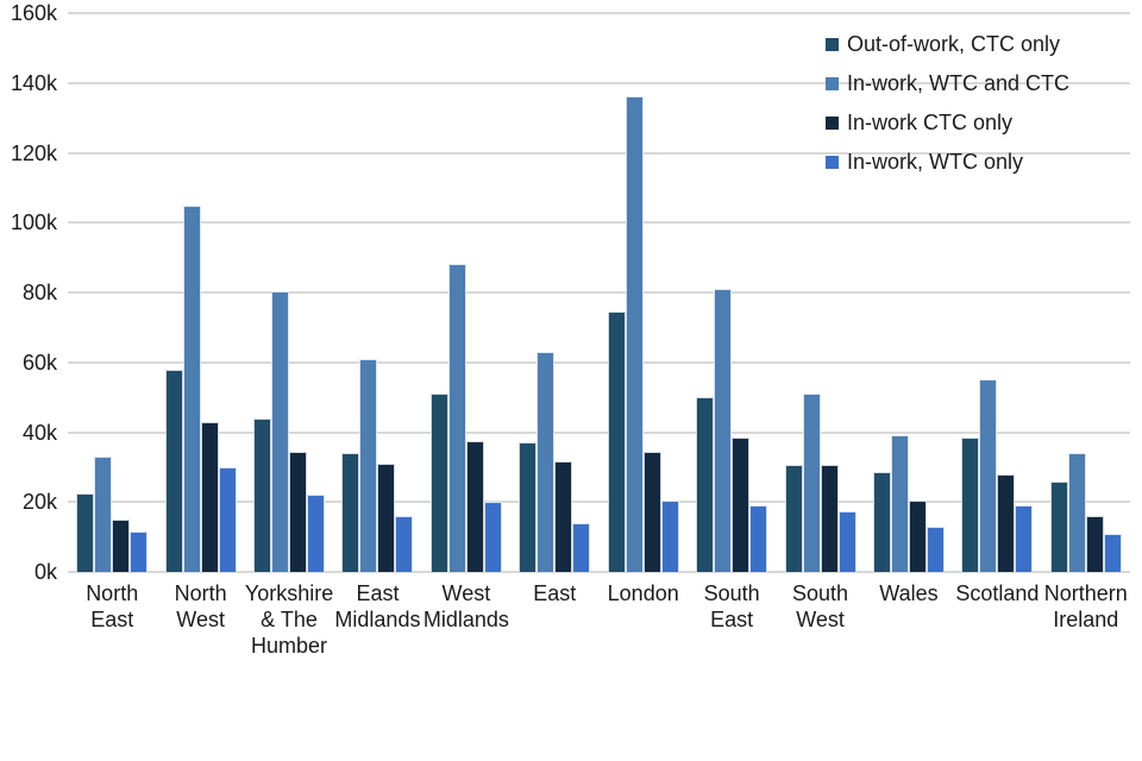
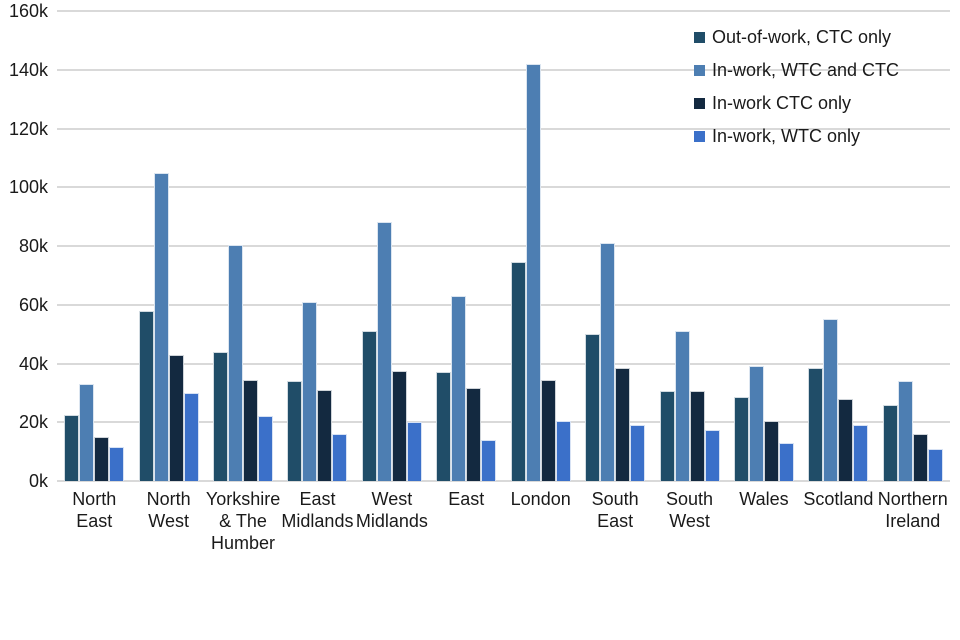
In-work, WTC and CTC/London: 136k -> 142k
